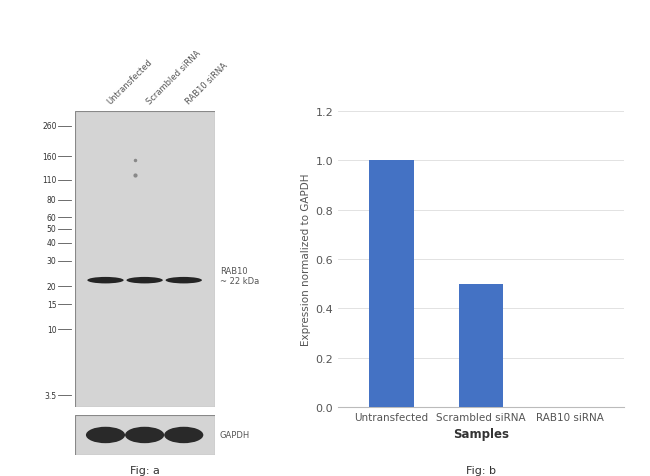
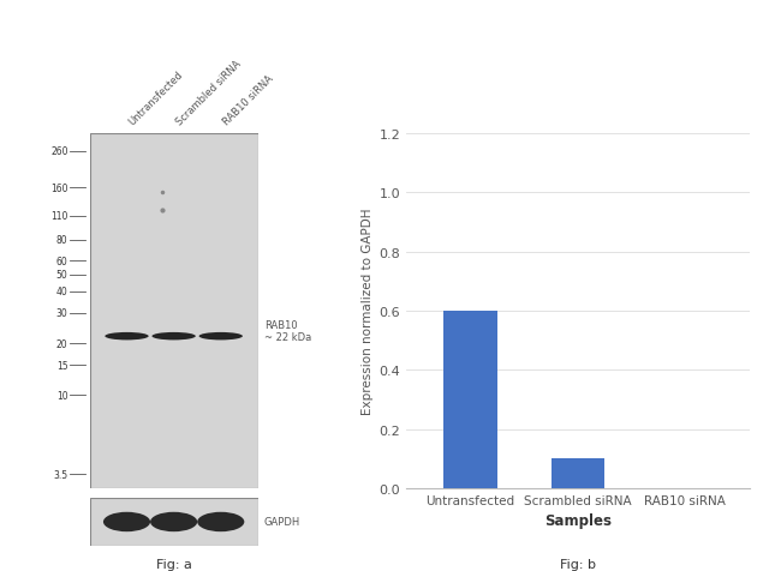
Untransfected: 1.0 -> 0.6
Scrambled siRNA: 0.5 -> 0.1
